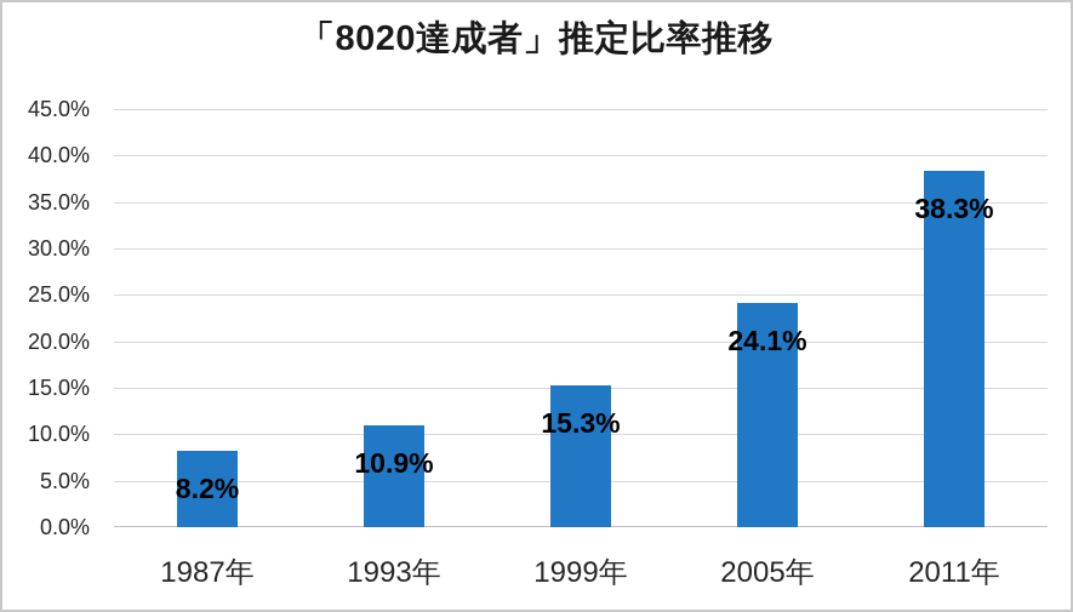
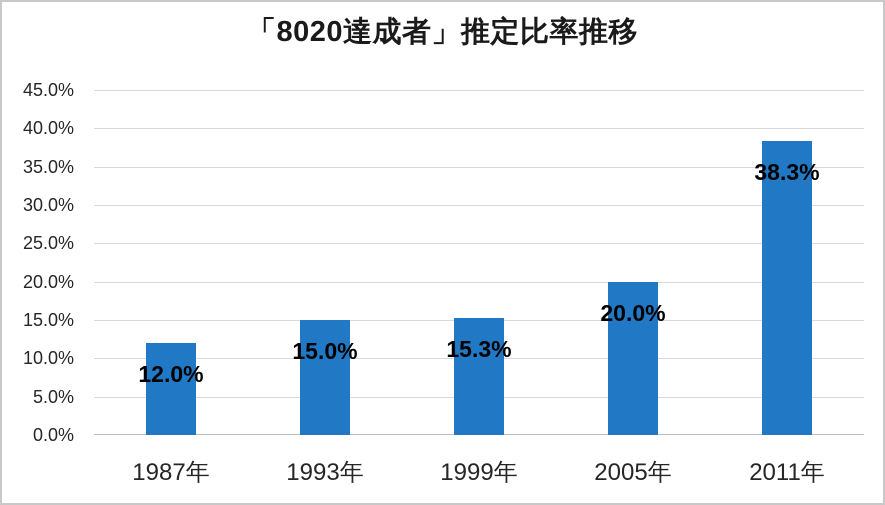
1987年: 8.2% -> 12.0%
1993年: 10.9% -> 15.0%
2005年: 24.1% -> 20.0%
